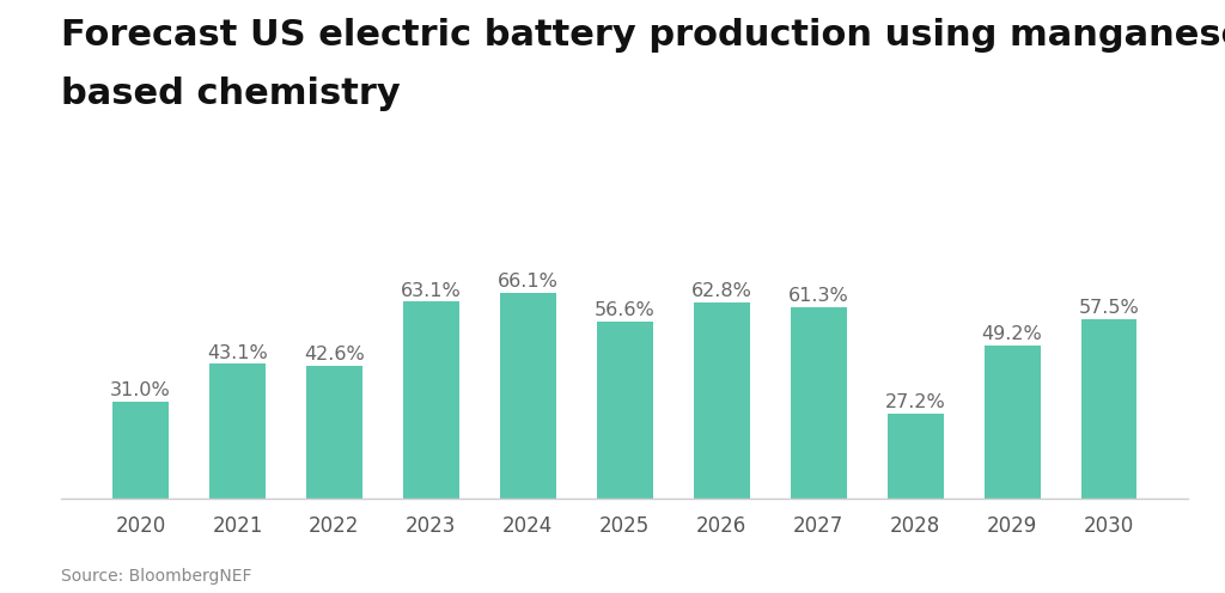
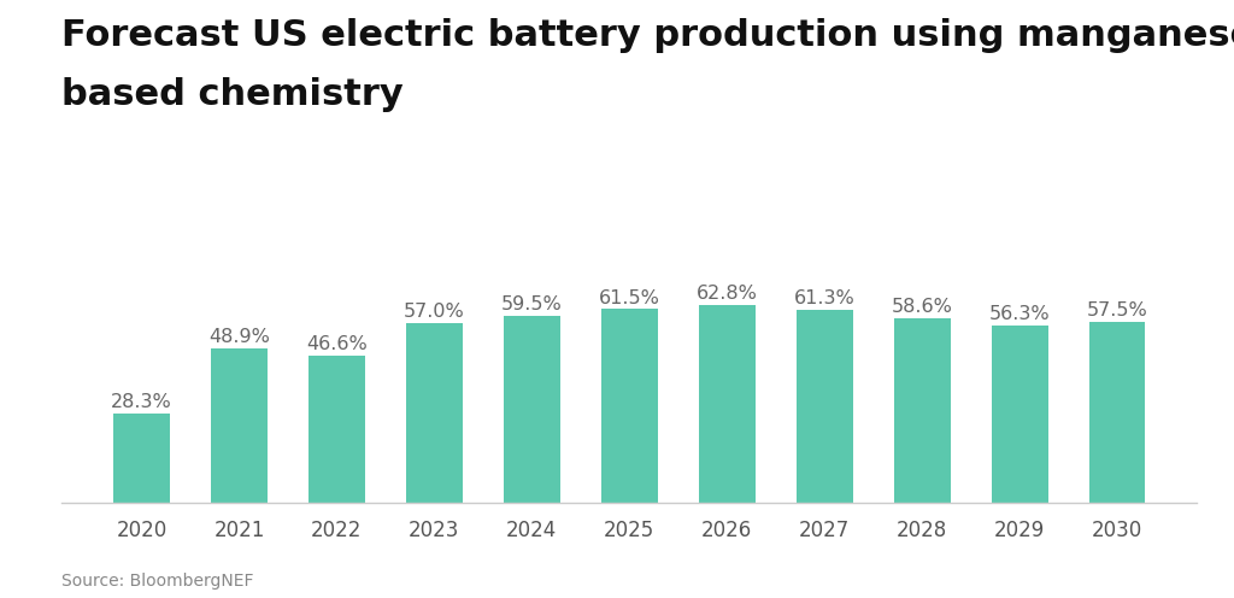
2020: 31.0% -> 28.3%
2021: 43.1% -> 48.9%
2022: 42.6% -> 46.6%
2023: 63.1% -> 57.0%
2024: 66.1% -> 59.5%
2025: 56.6% -> 61.5%
2028: 27.2% -> 58.6%
2029: 49.2% -> 56.3%
